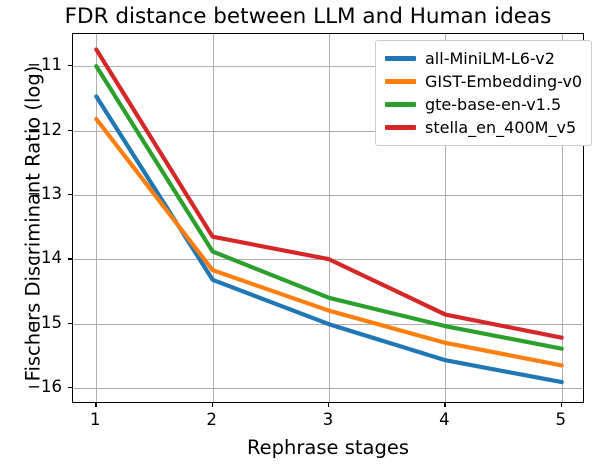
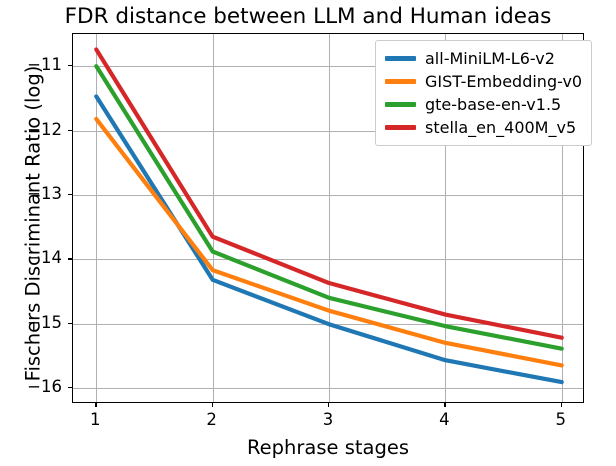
stella_en_400M_v5/3: -14.0 -> -14.4
